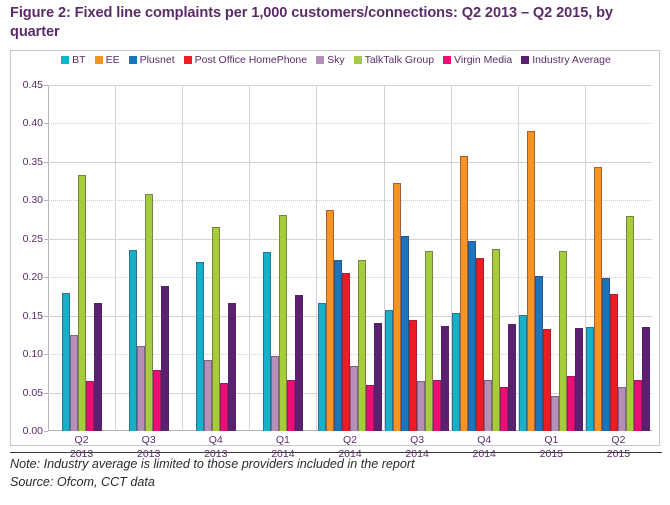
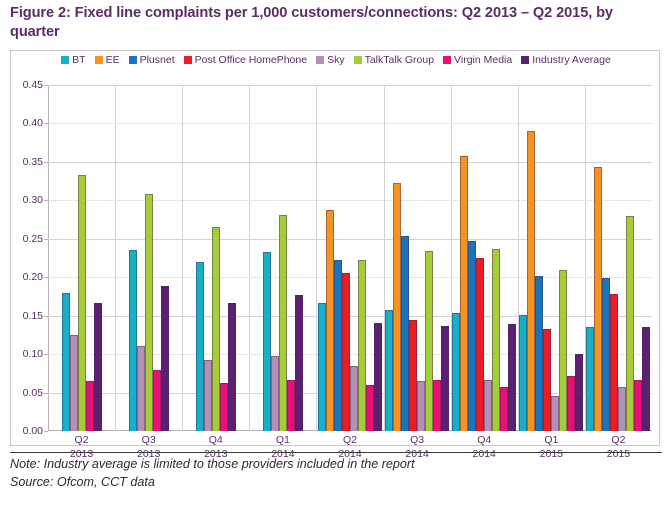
TalkTalk Group/Q1 2015: 0.23 -> 0.21
Industry Average/Q1 2015: 0.13 -> 0.10
